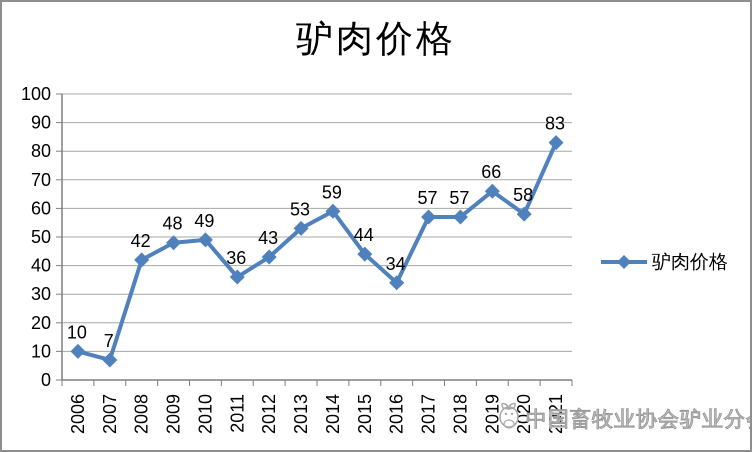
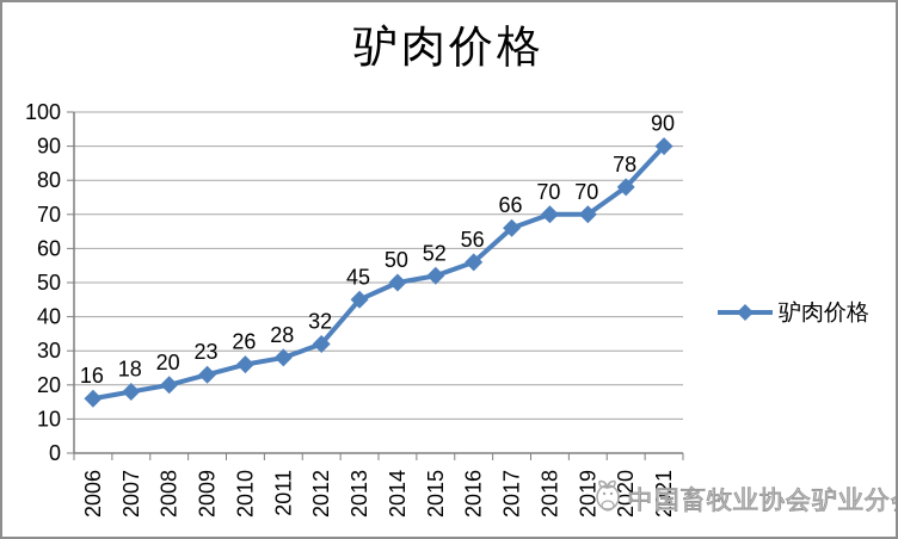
2006: 10 -> 16
2007: 7 -> 18
2008: 42 -> 20
2009: 48 -> 23
2010: 49 -> 26
2011: 36 -> 28
2012: 43 -> 32
2013: 53 -> 45
2014: 59 -> 50
2015: 44 -> 52
2016: 34 -> 56
2017: 57 -> 66
2018: 57 -> 70
2019: 66 -> 70
2020: 58 -> 78
2021: 83 -> 90
